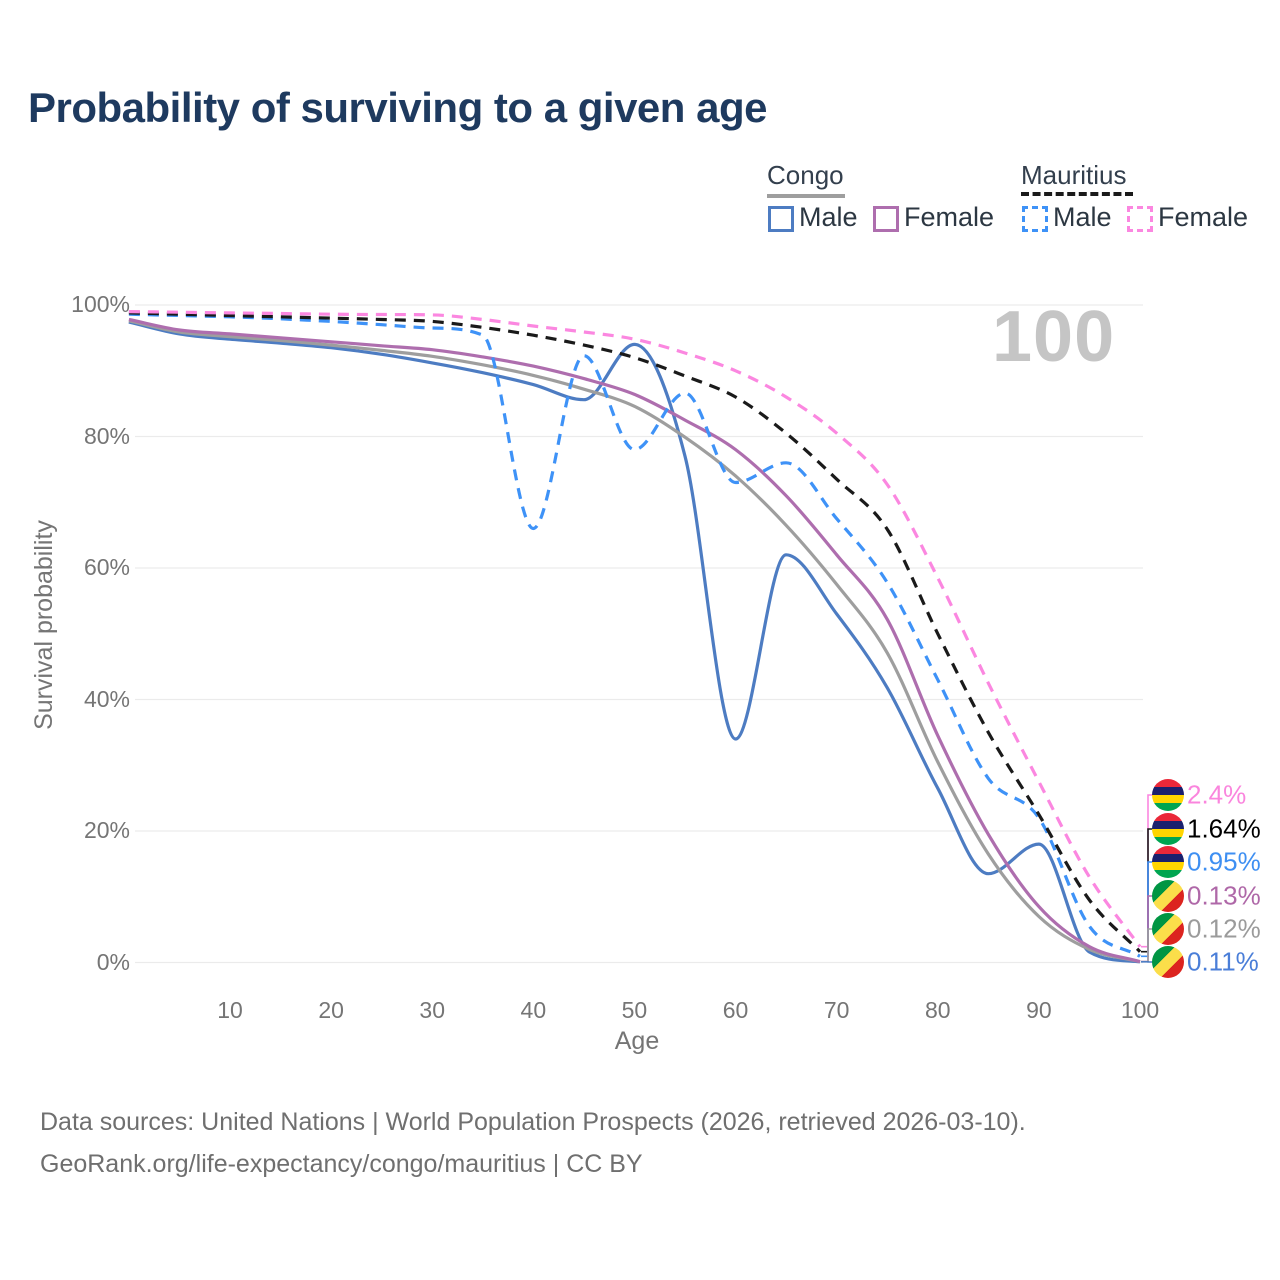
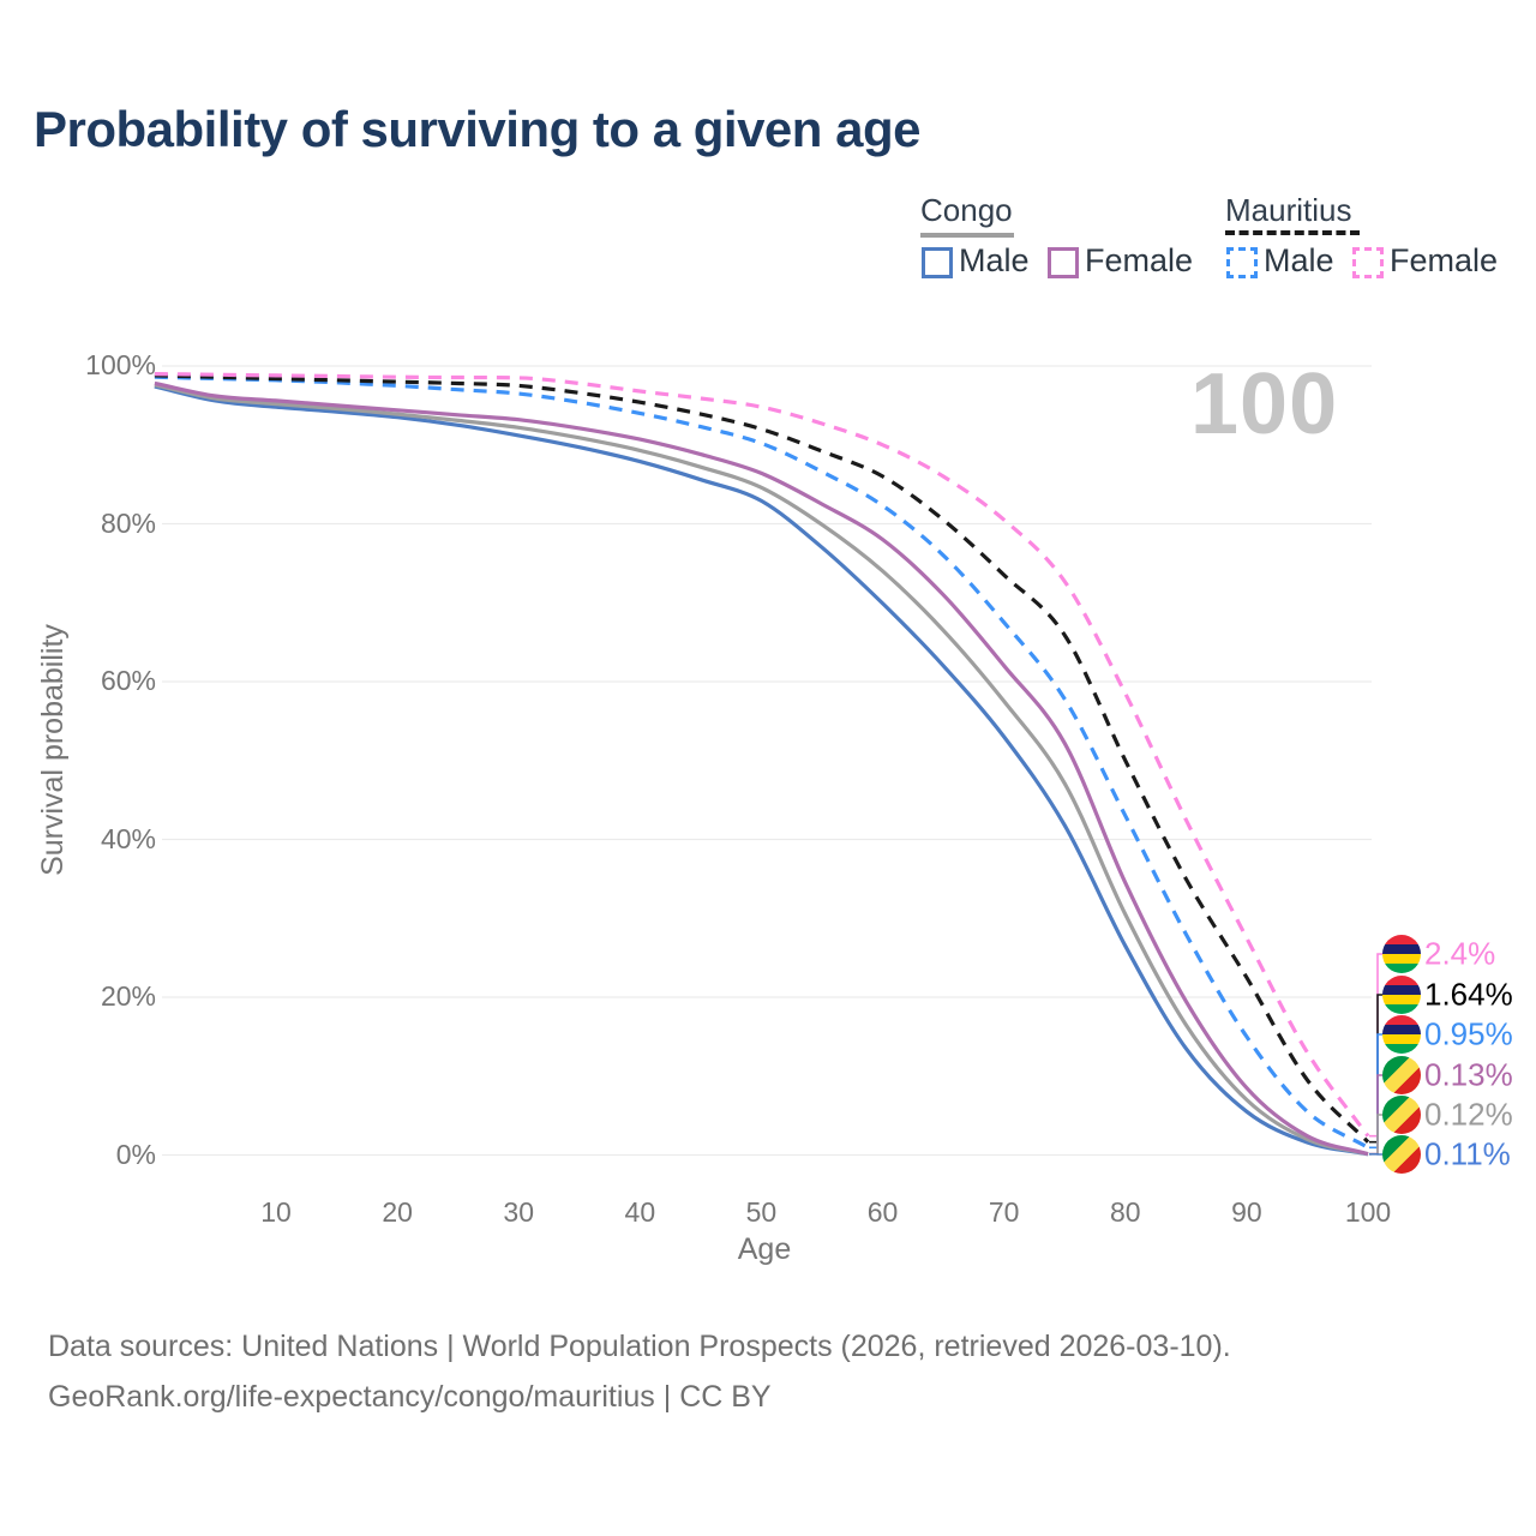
Mauritius Male/40: 66% -> 94%
Congo Male/50: 94% -> 83%
Mauritius Male/50: 78% -> 90%
Congo Male/60: 34% -> 70%
Mauritius Male/60: 73% -> 82%
Congo Male/90: 18% -> 6%
Mauritius Male/90: 22% -> 15%
